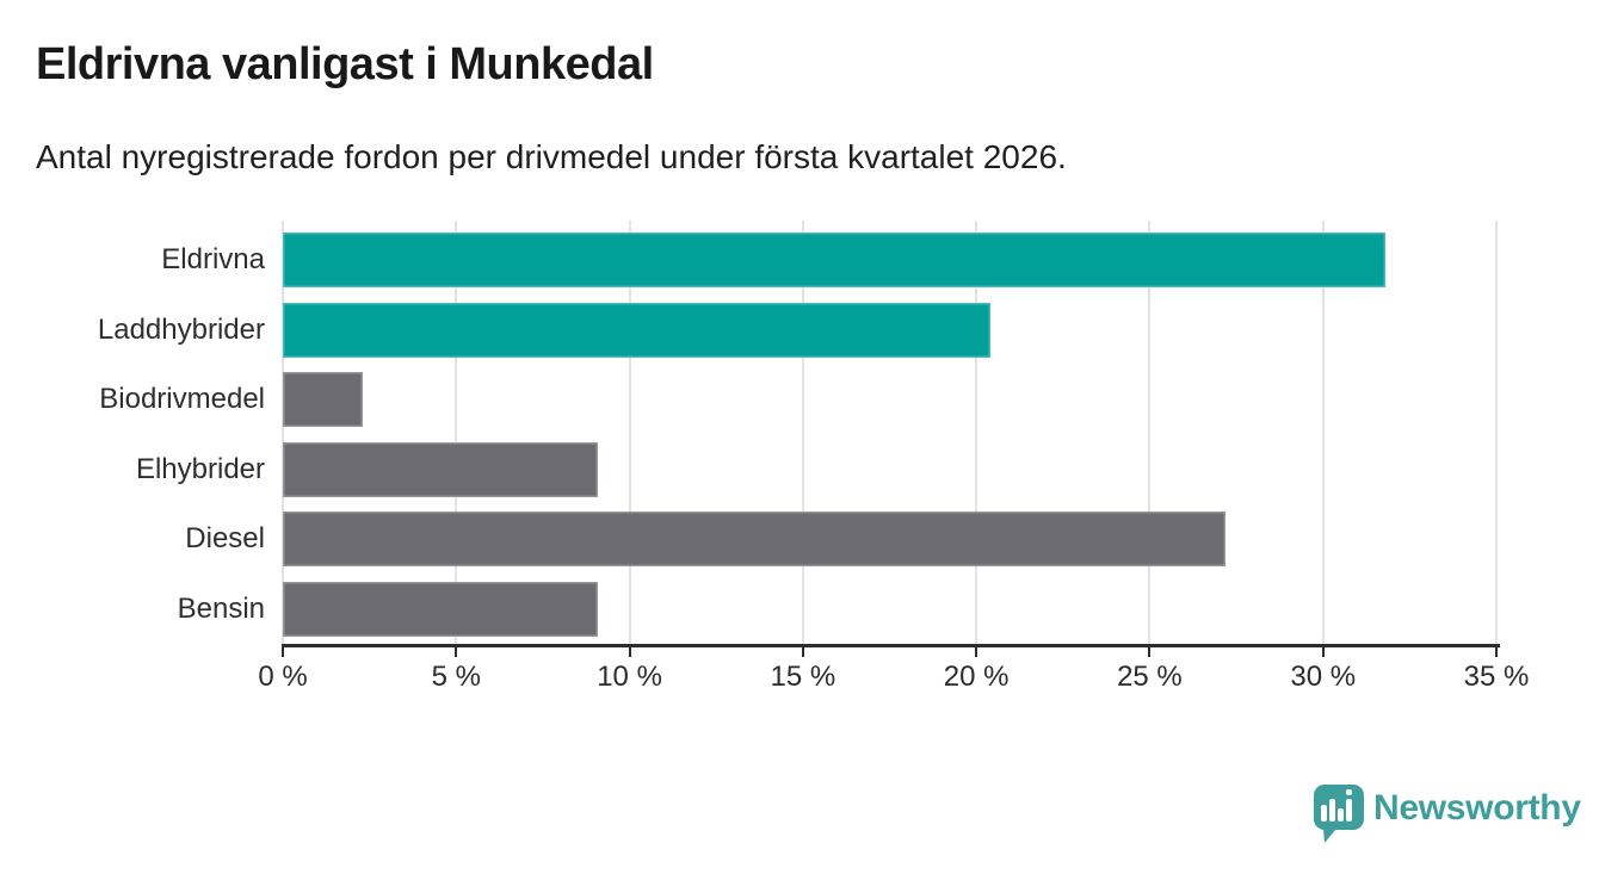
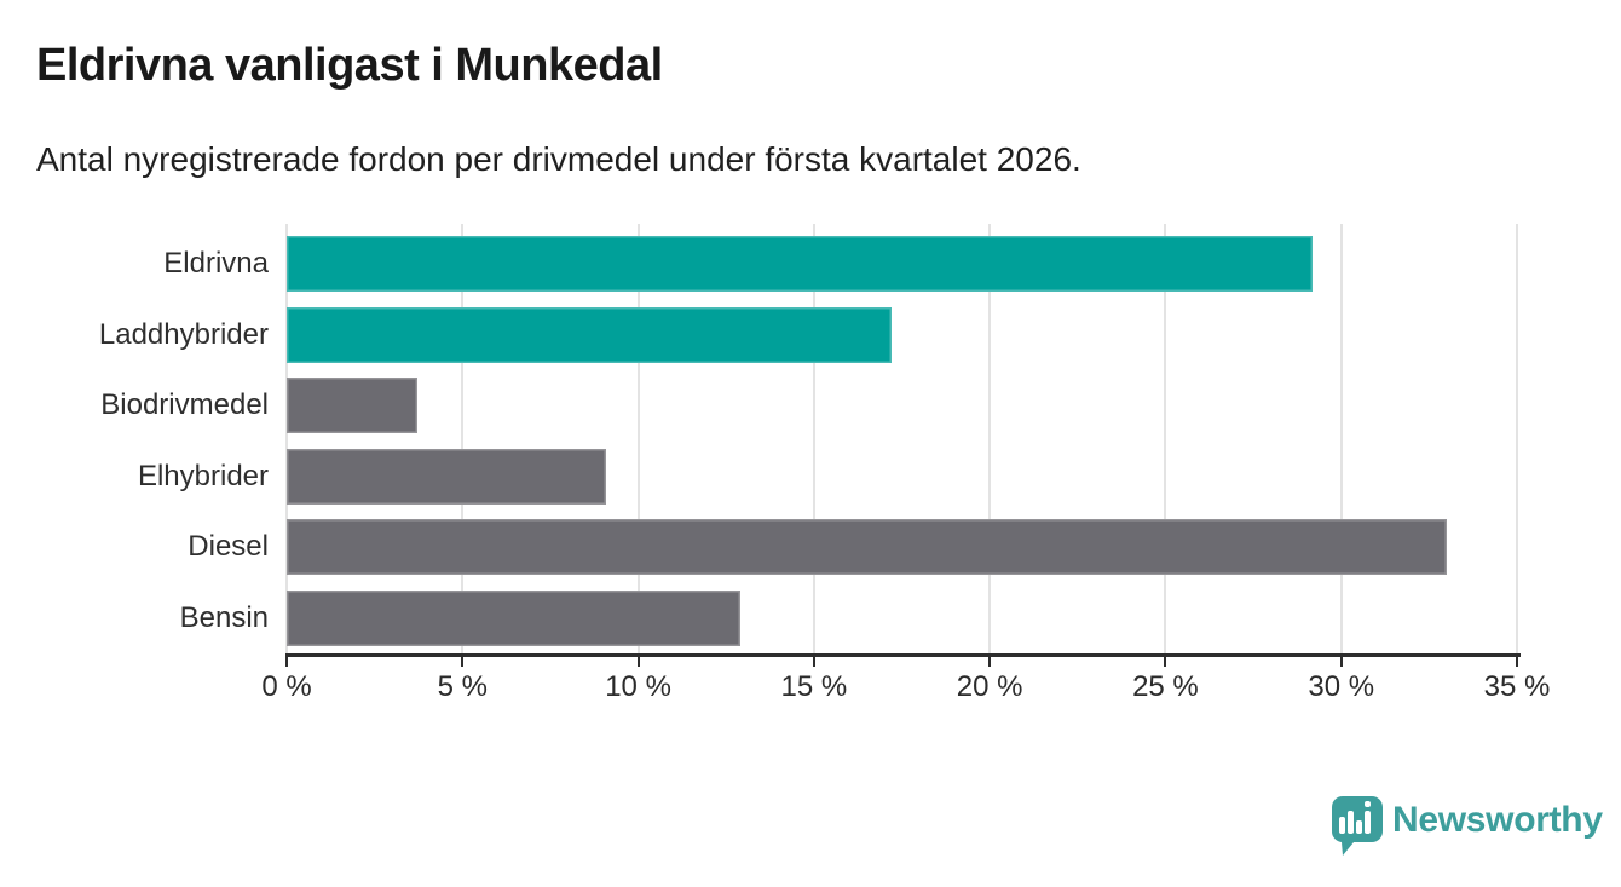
Eldrivna: 31.8% -> 29.2%
Laddhybrider: 20.4% -> 17.2%
Biodrivmedel: 2.3% -> 3.7%
Diesel: 27.2% -> 33.0%
Bensin: 9.1% -> 12.9%
